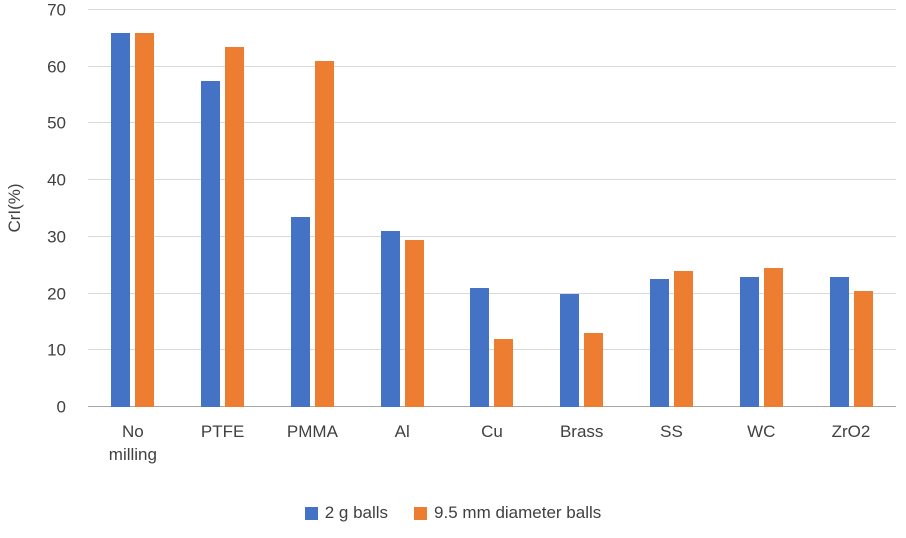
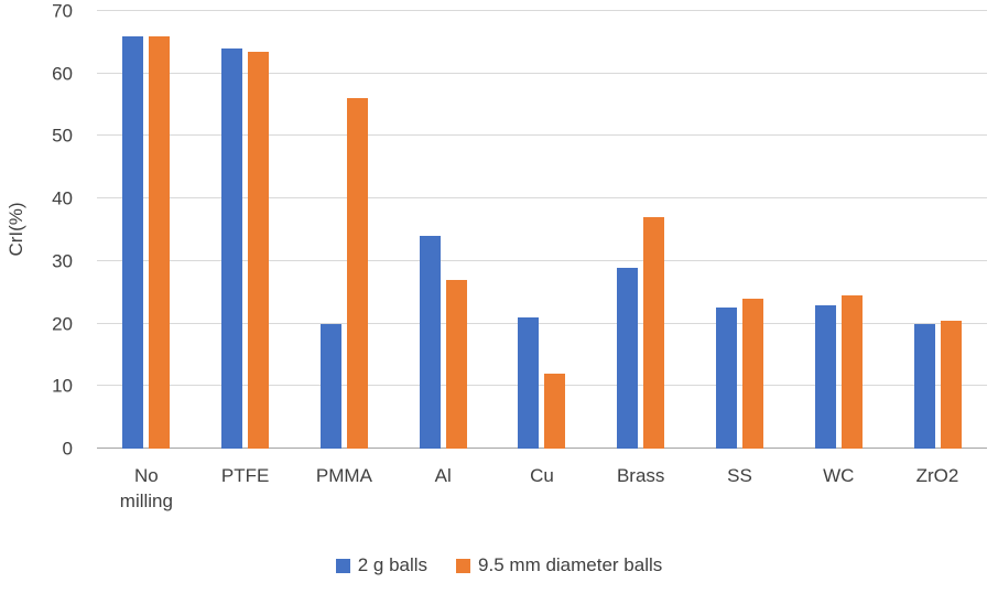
2 g balls/PTFE: 58 -> 64
2 g balls/PMMA: 34 -> 20
9.5 mm diameter balls/PMMA: 61 -> 56
2 g balls/Al: 31 -> 34
9.5 mm diameter balls/Al: 30 -> 27
2 g balls/Brass: 20 -> 29
9.5 mm diameter balls/Brass: 13 -> 37
2 g balls/ZrO2: 23 -> 20
